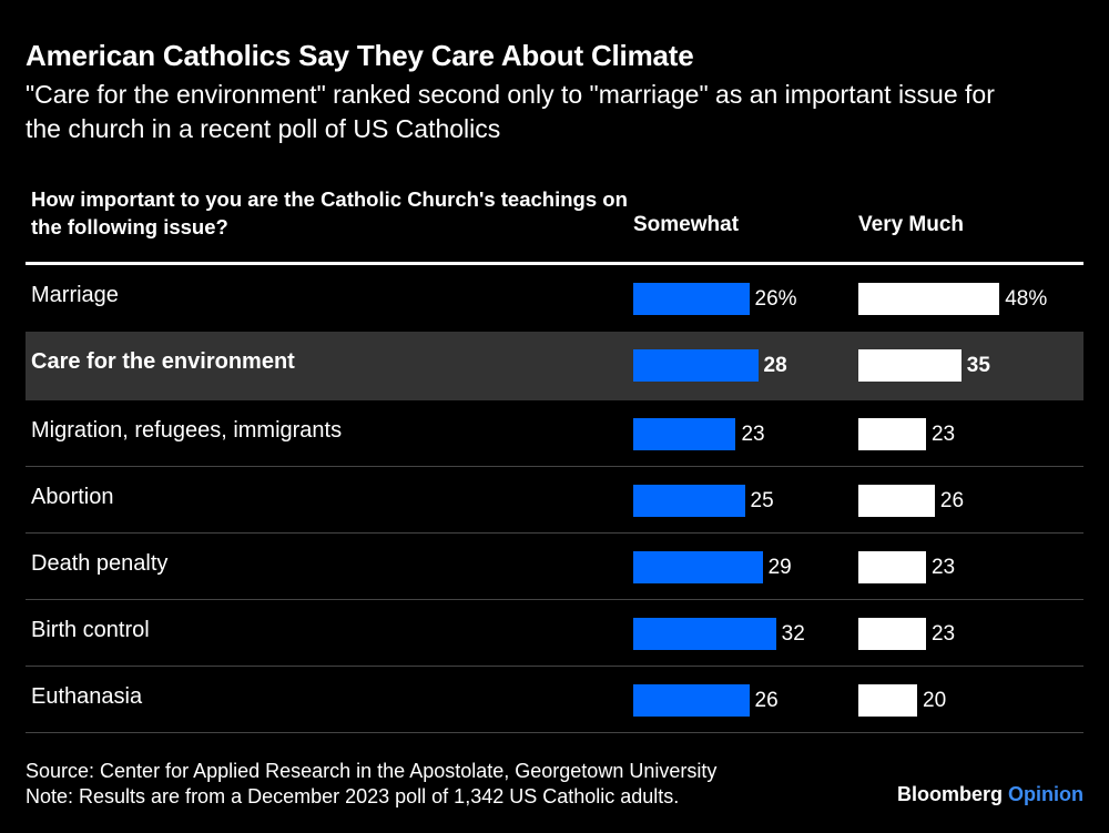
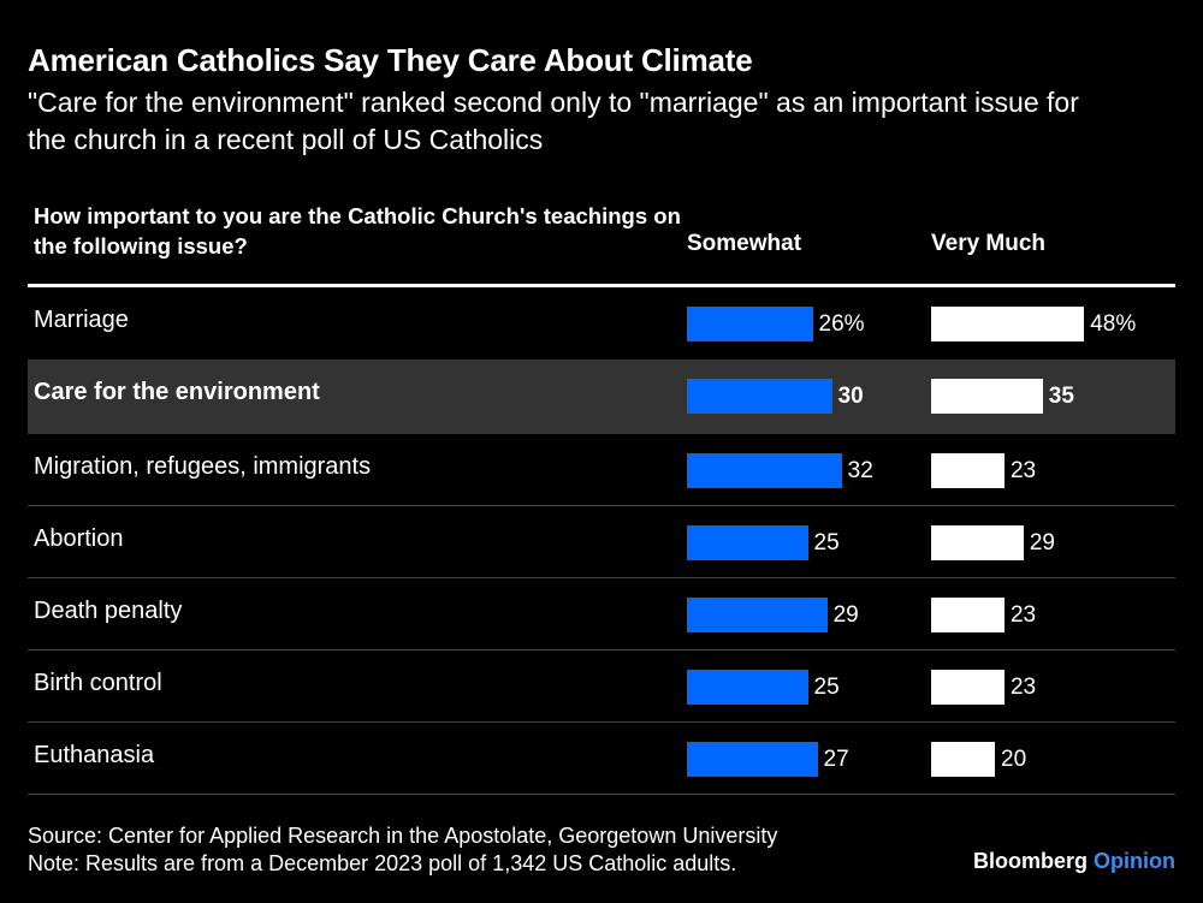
Somewhat/Care for the environment: 28 -> 30
Somewhat/Migration, refugees, immigrants: 23 -> 32
Very Much/Abortion: 26 -> 29
Somewhat/Birth control: 32 -> 25
Somewhat/Euthanasia: 26 -> 27
